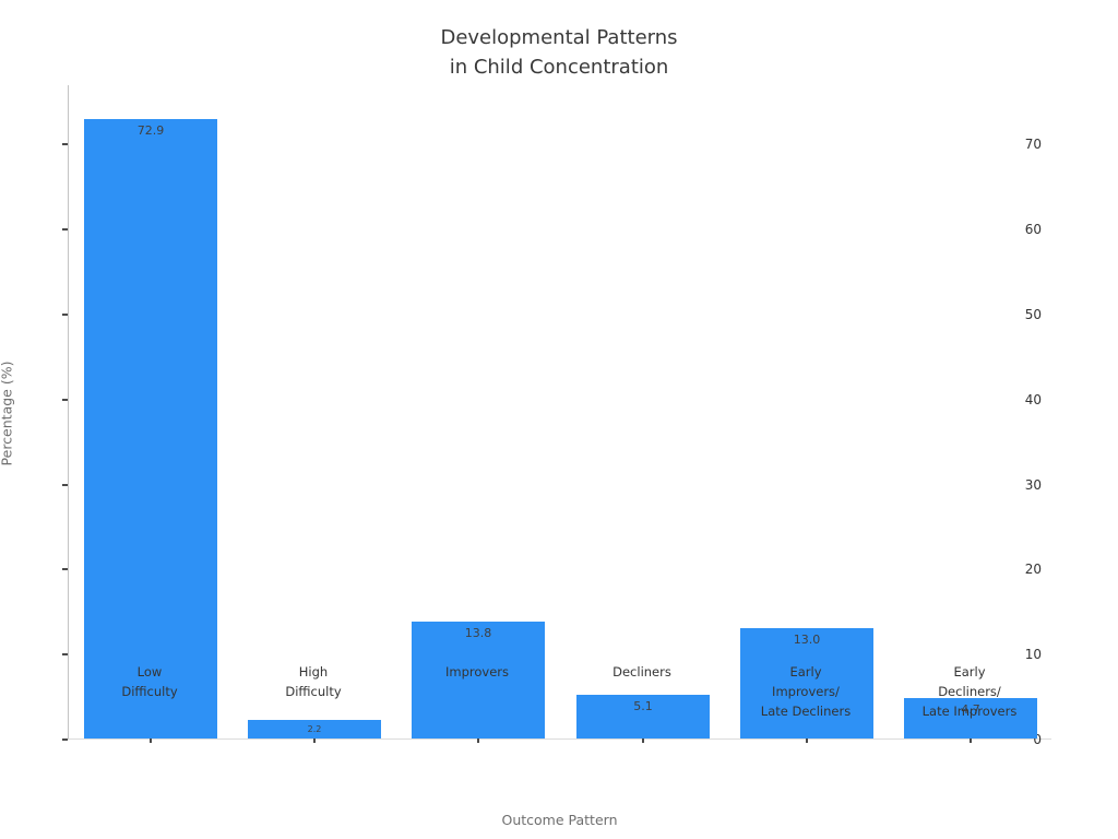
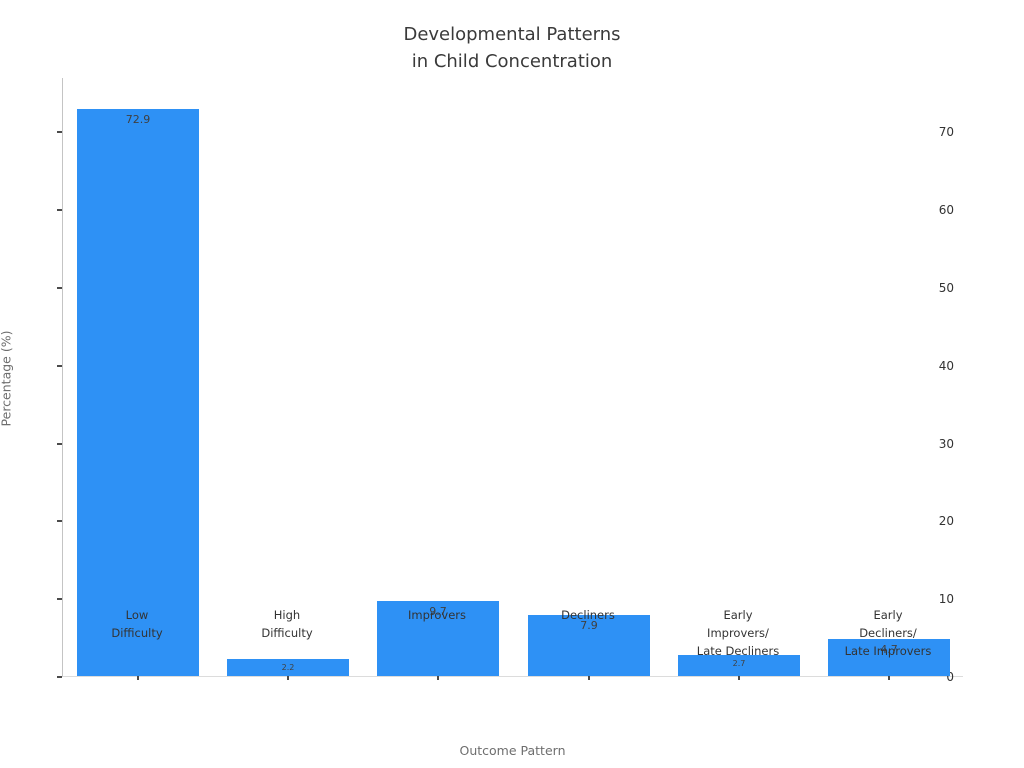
Improvers: 13.8 -> 9.7
Decliners: 5.1 -> 7.9
Early Improvers/ Late Decliners: 13.0 -> 2.7
